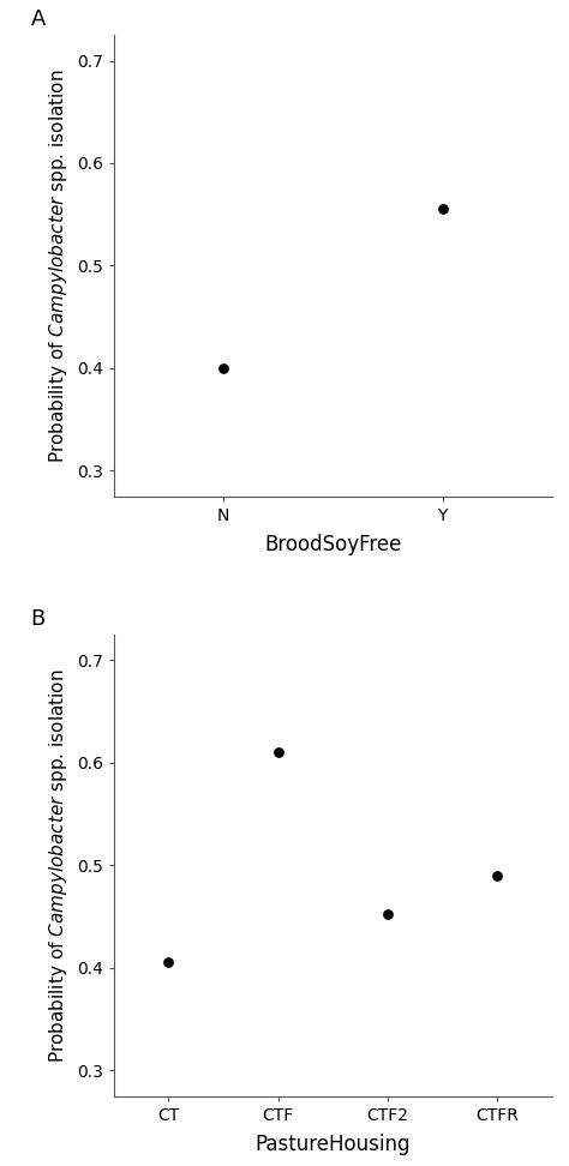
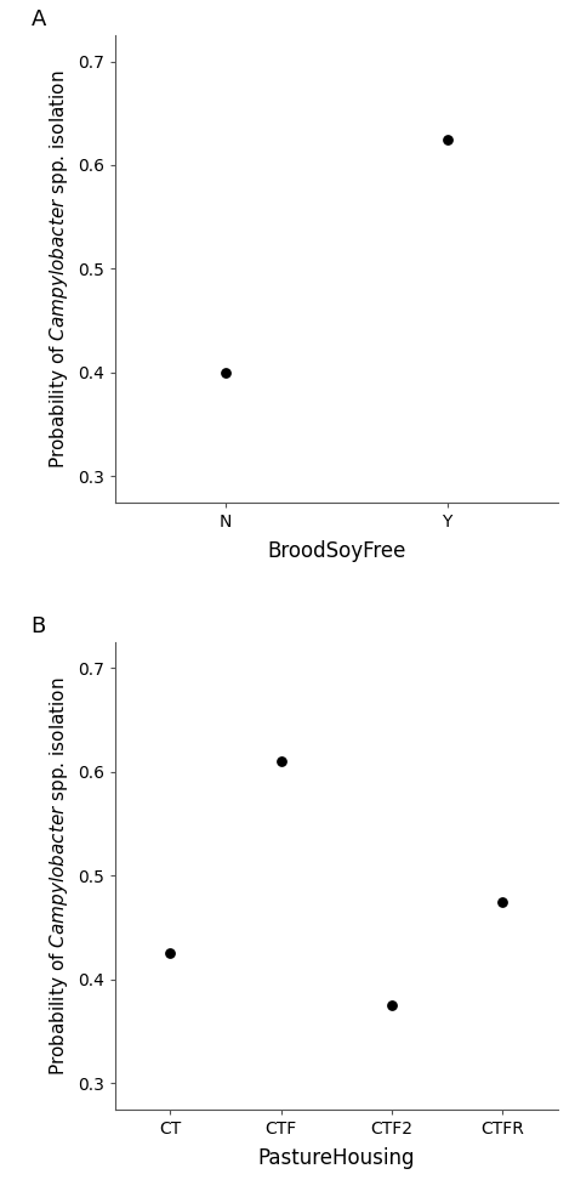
Y: 0.556 -> 0.625
CT: 0.406 -> 0.425
CTF2: 0.452 -> 0.375
CTFR: 0.490 -> 0.475
